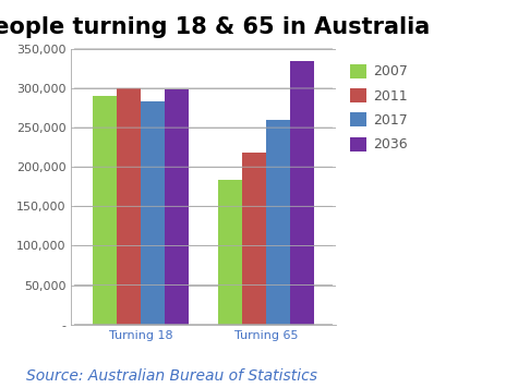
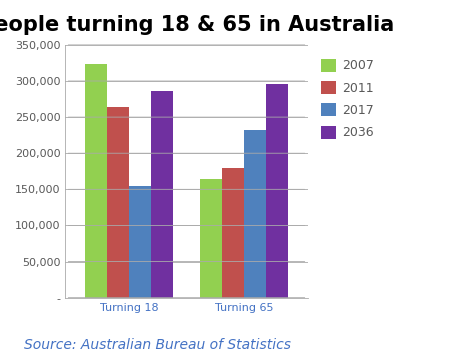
2007/Turning 18: 290,000 -> 324,000
2011/Turning 18: 300,000 -> 264,000
2017/Turning 18: 284,000 -> 154,000
2036/Turning 18: 298,000 -> 286,000
2007/Turning 65: 183,000 -> 164,000
2011/Turning 65: 218,000 -> 180,000
2017/Turning 65: 260,000 -> 232,000
2036/Turning 65: 335,000 -> 296,000
